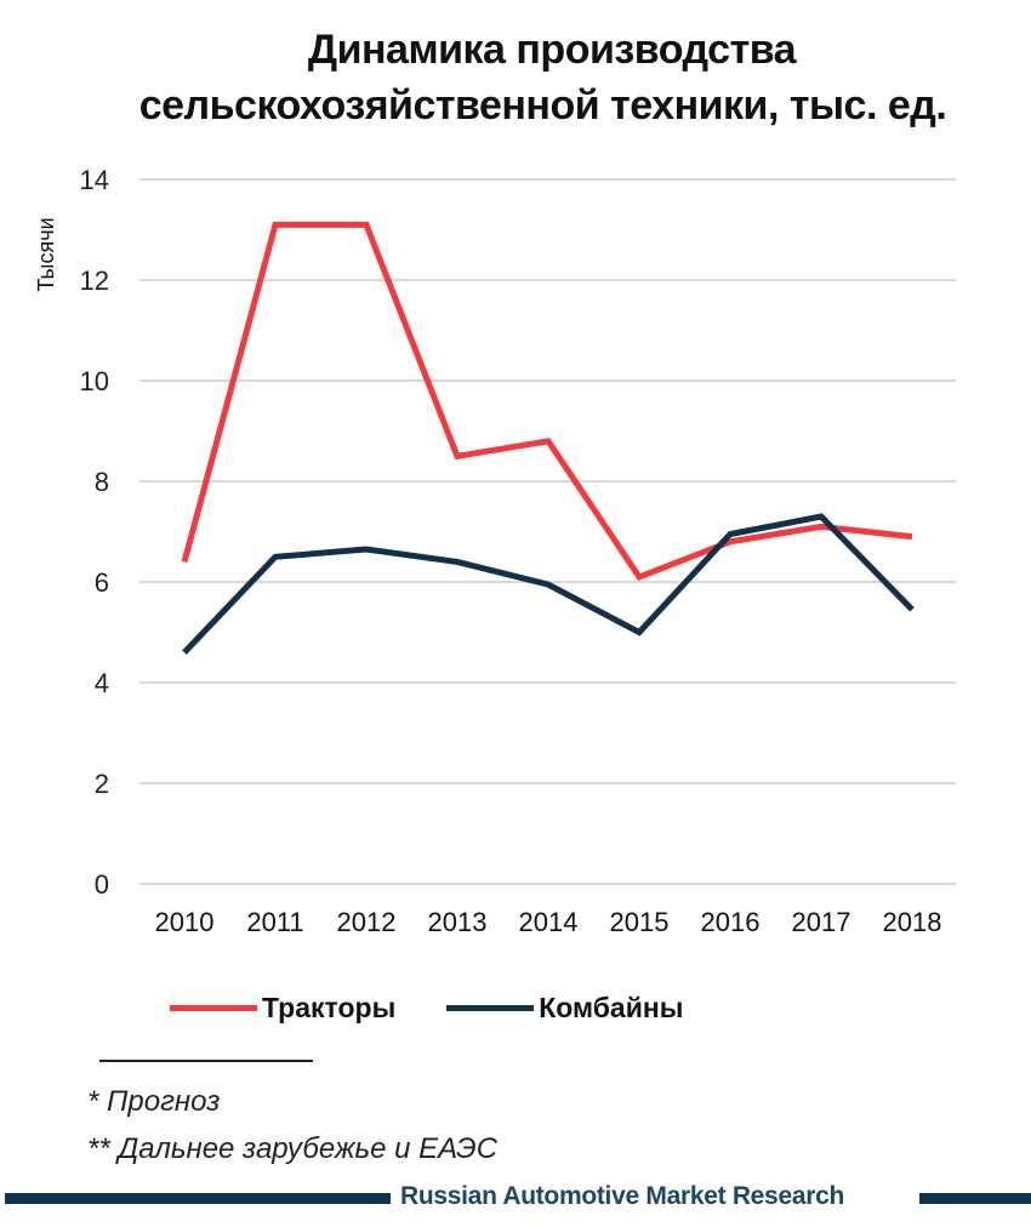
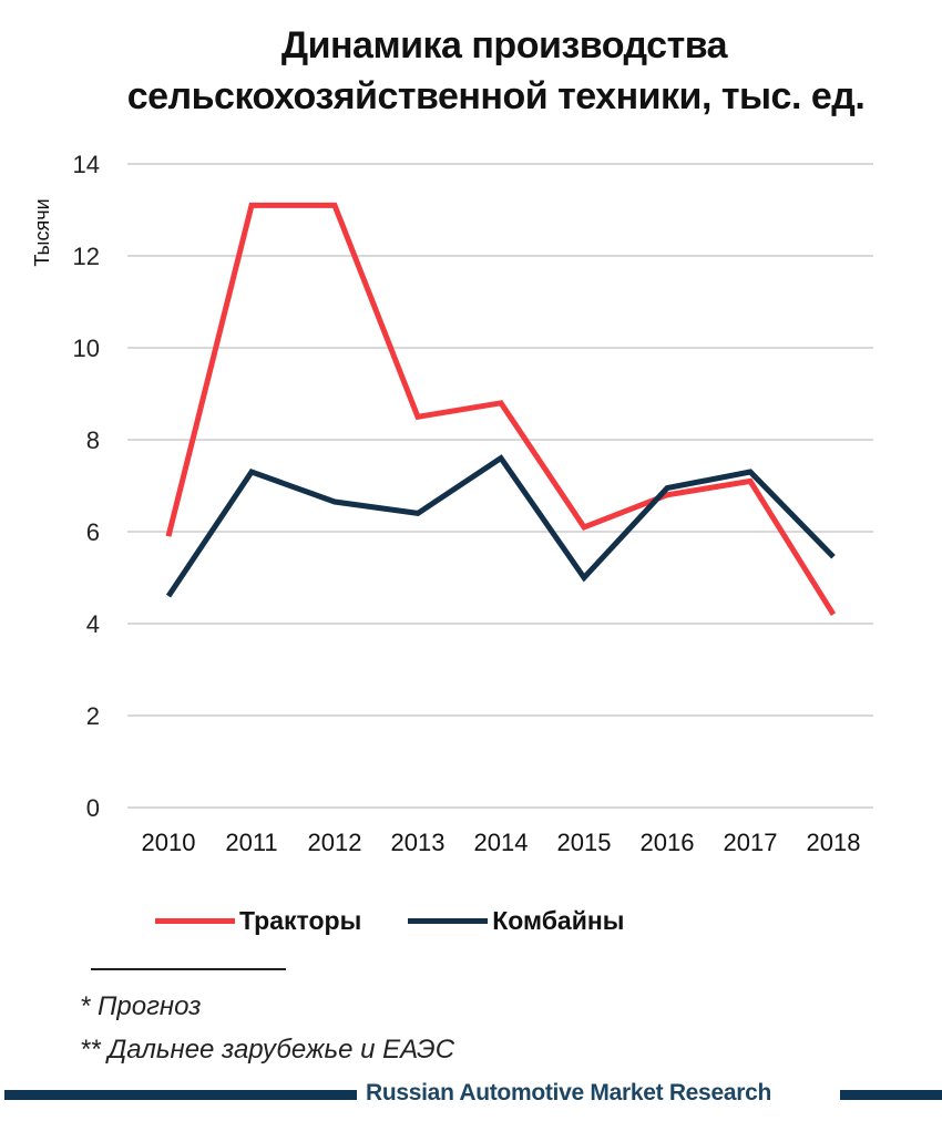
Тракторы/2010: 6.4 -> 5.9
Комбайны/2011: 6.5 -> 7.3
Комбайны/2014: 6.0 -> 7.6
Тракторы/2018: 6.9 -> 4.2
